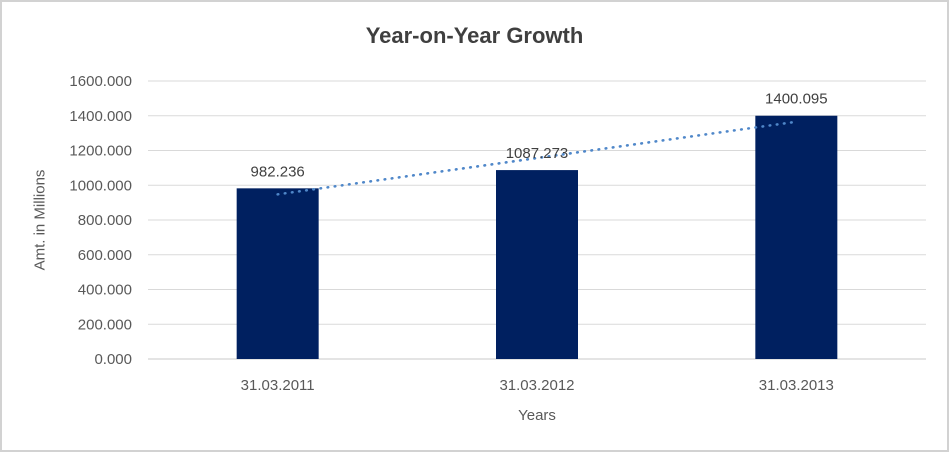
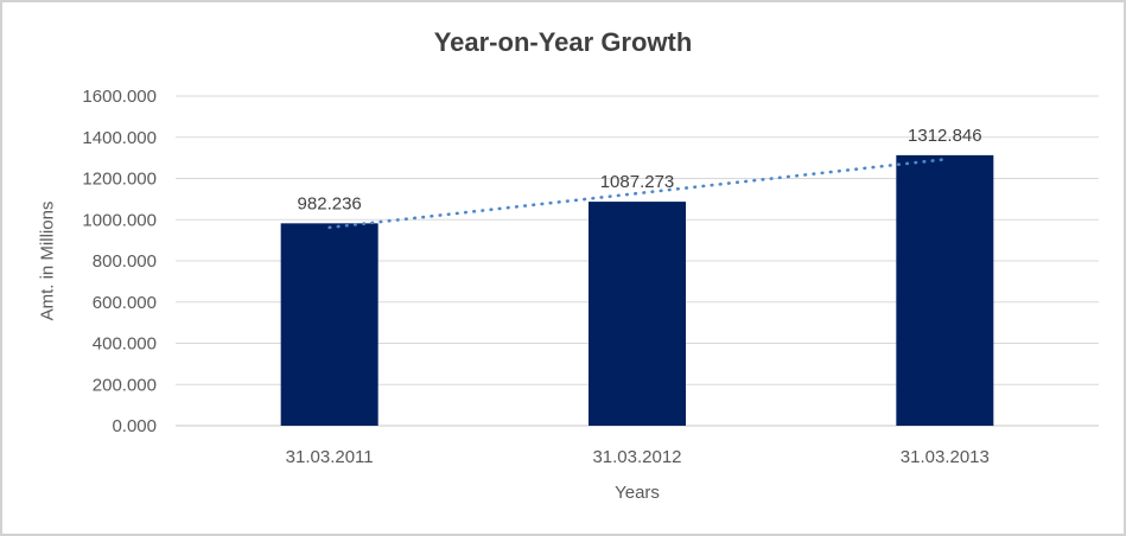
31.03.2013: 1400.095 -> 1312.846
